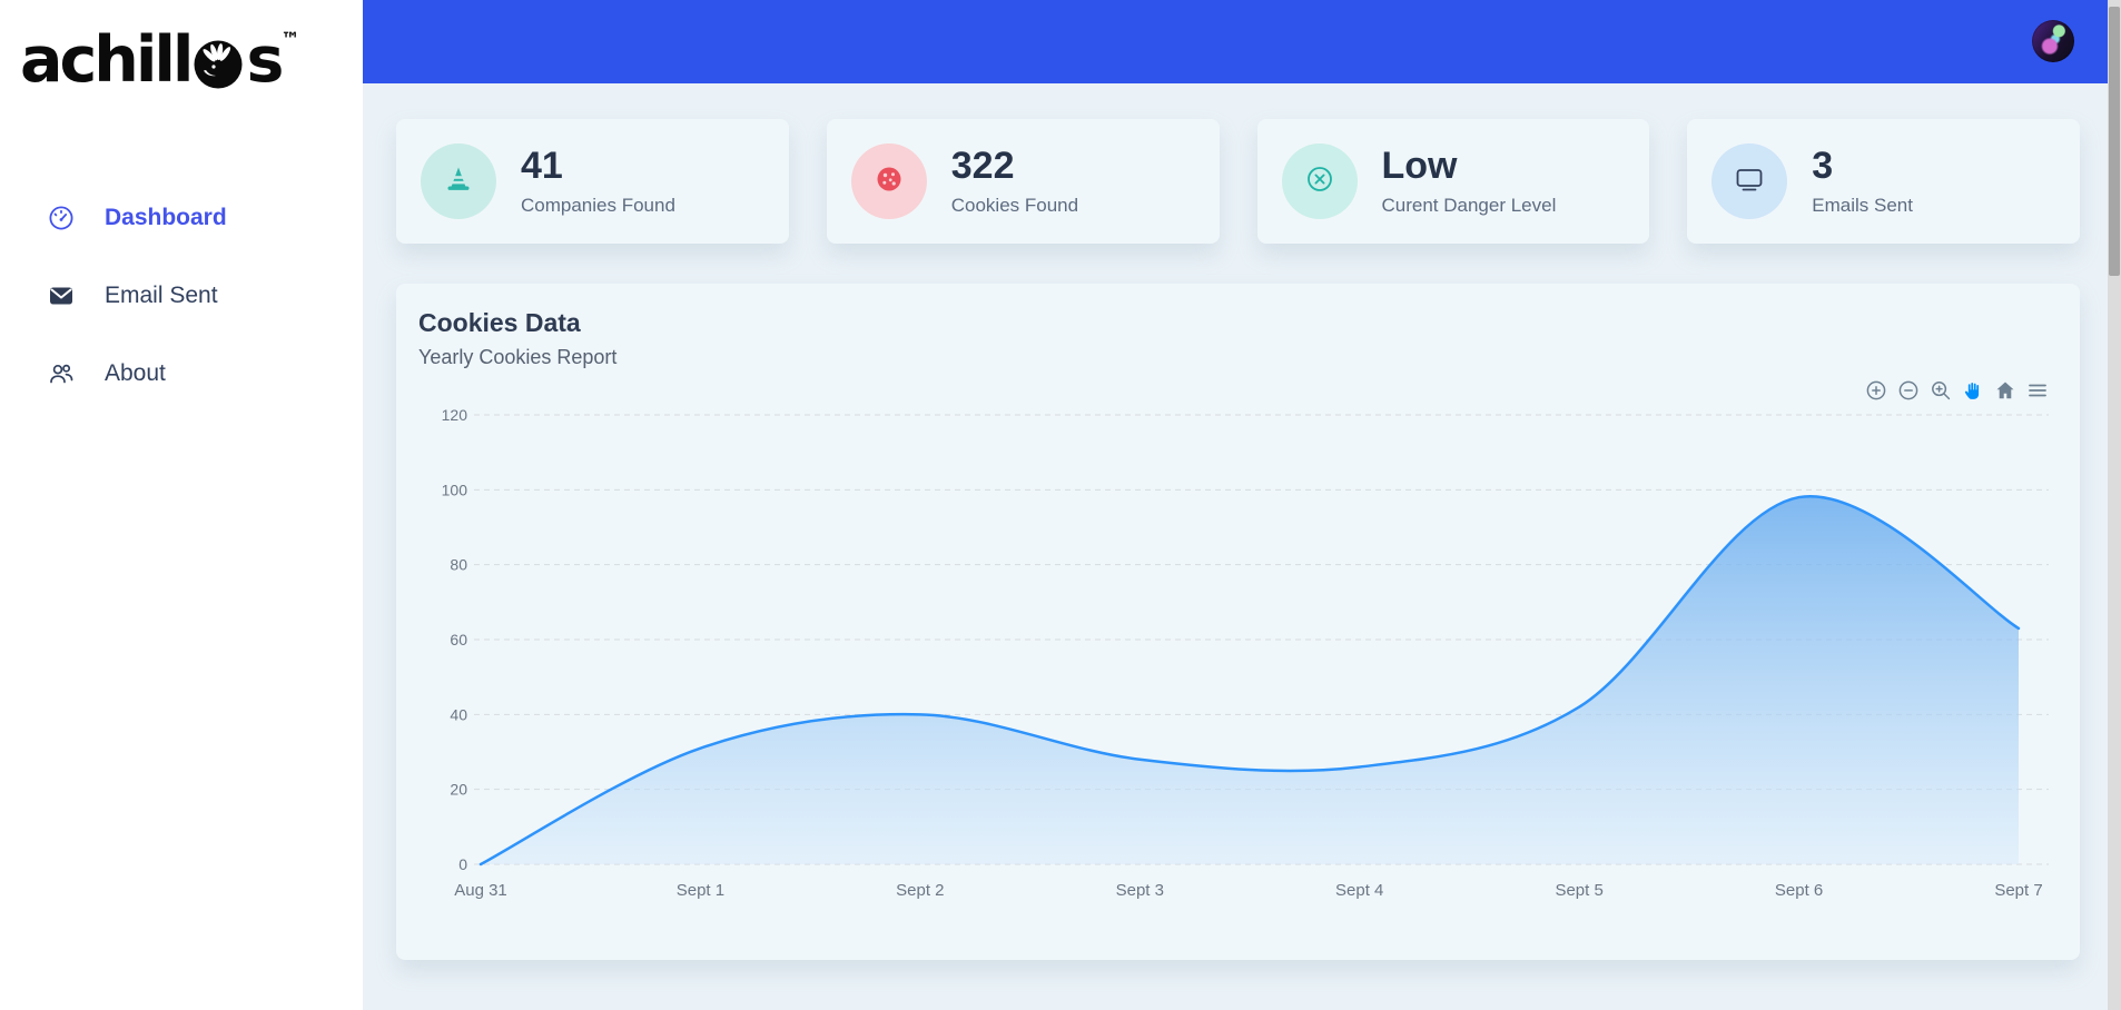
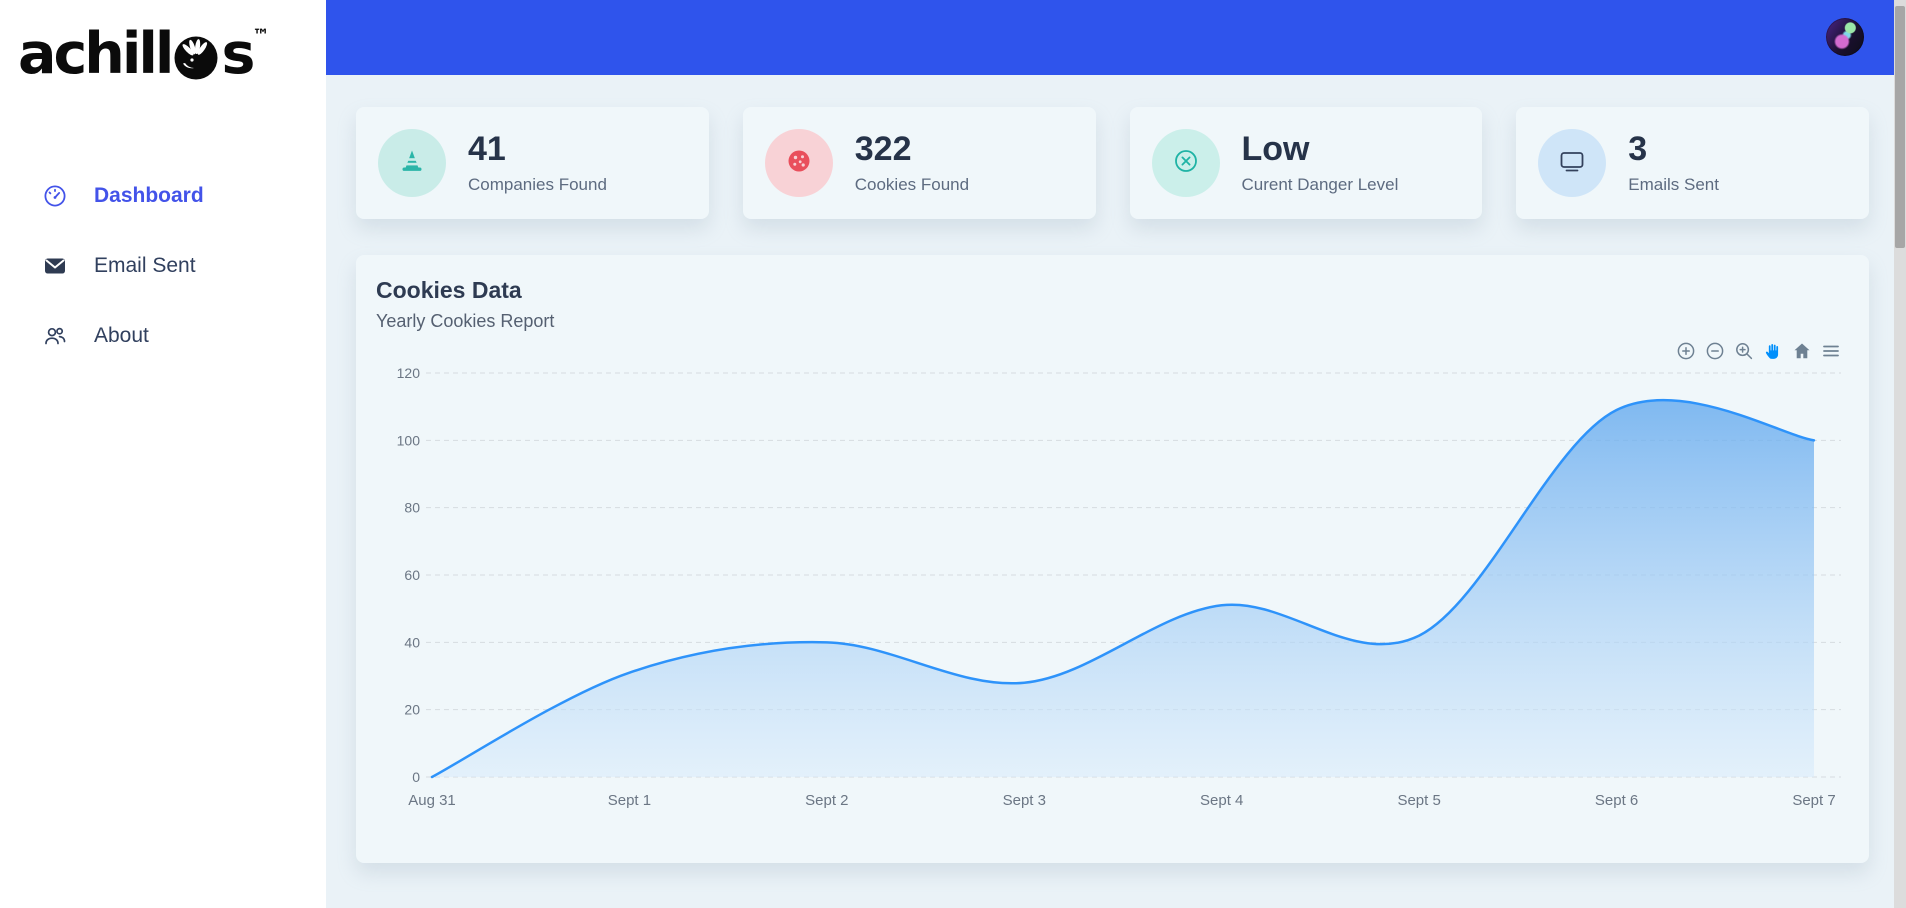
Sept 4: 26 -> 51
Sept 6: 98 -> 109
Sept 7: 63 -> 100
